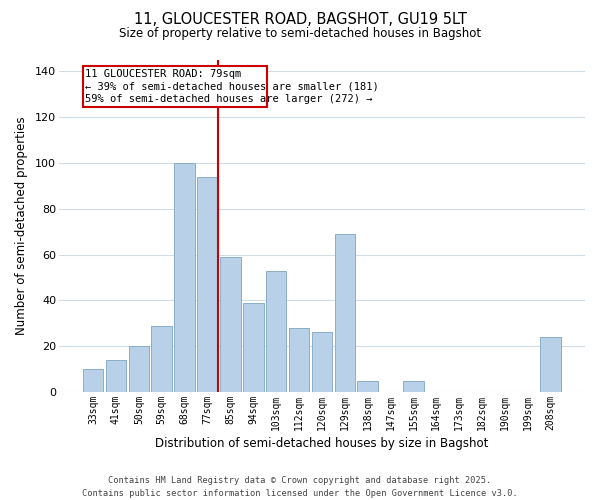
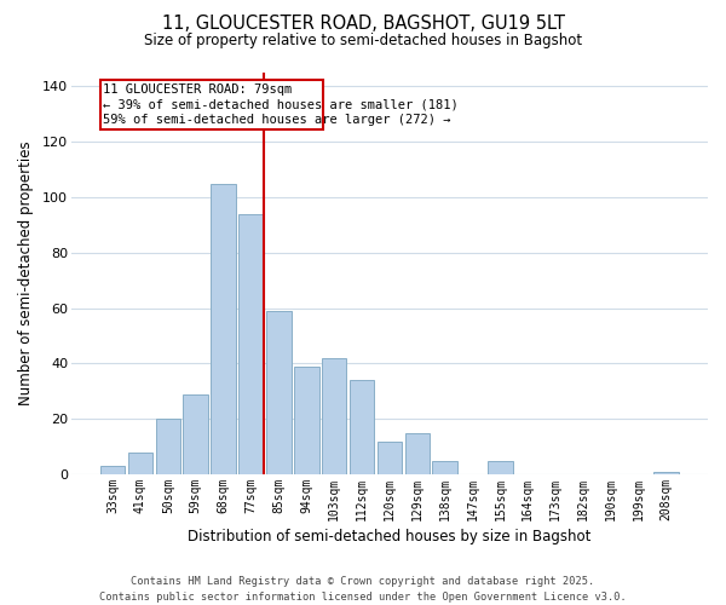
33sqm: 10 -> 3
41sqm: 14 -> 8
68sqm: 100 -> 105
103sqm: 53 -> 42
112sqm: 28 -> 34
120sqm: 26 -> 12
129sqm: 69 -> 15
208sqm: 24 -> 1
